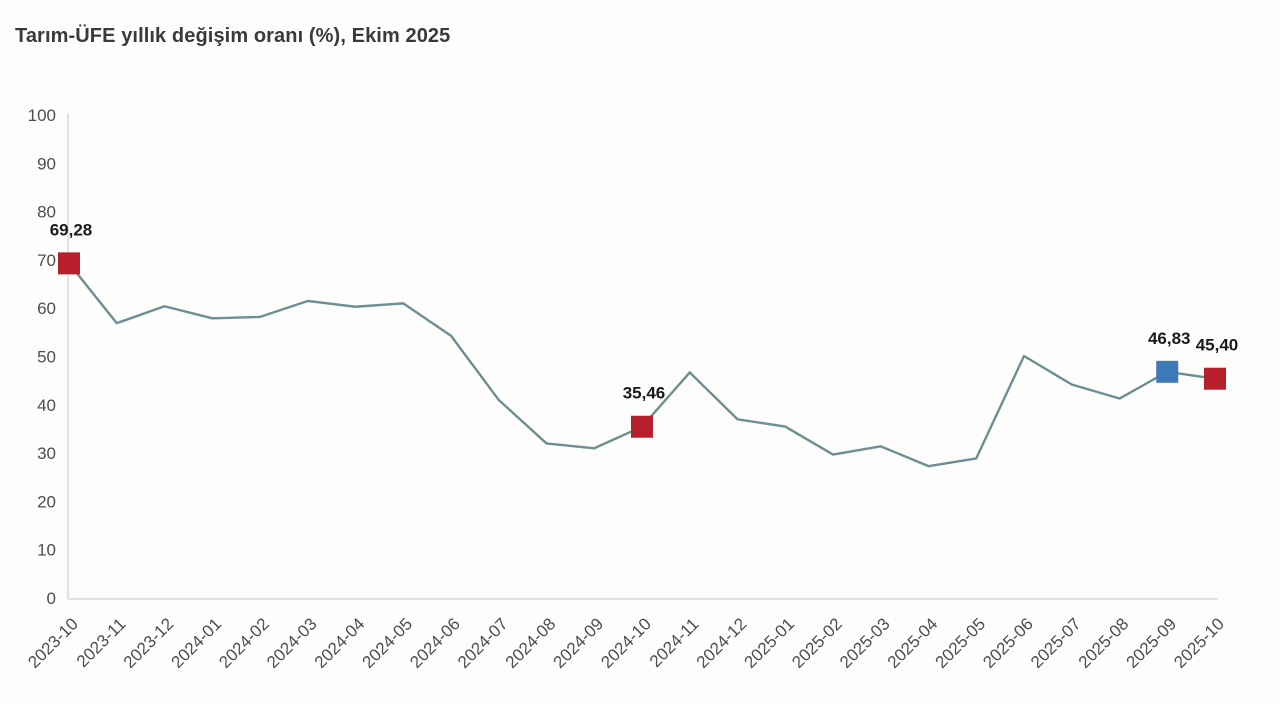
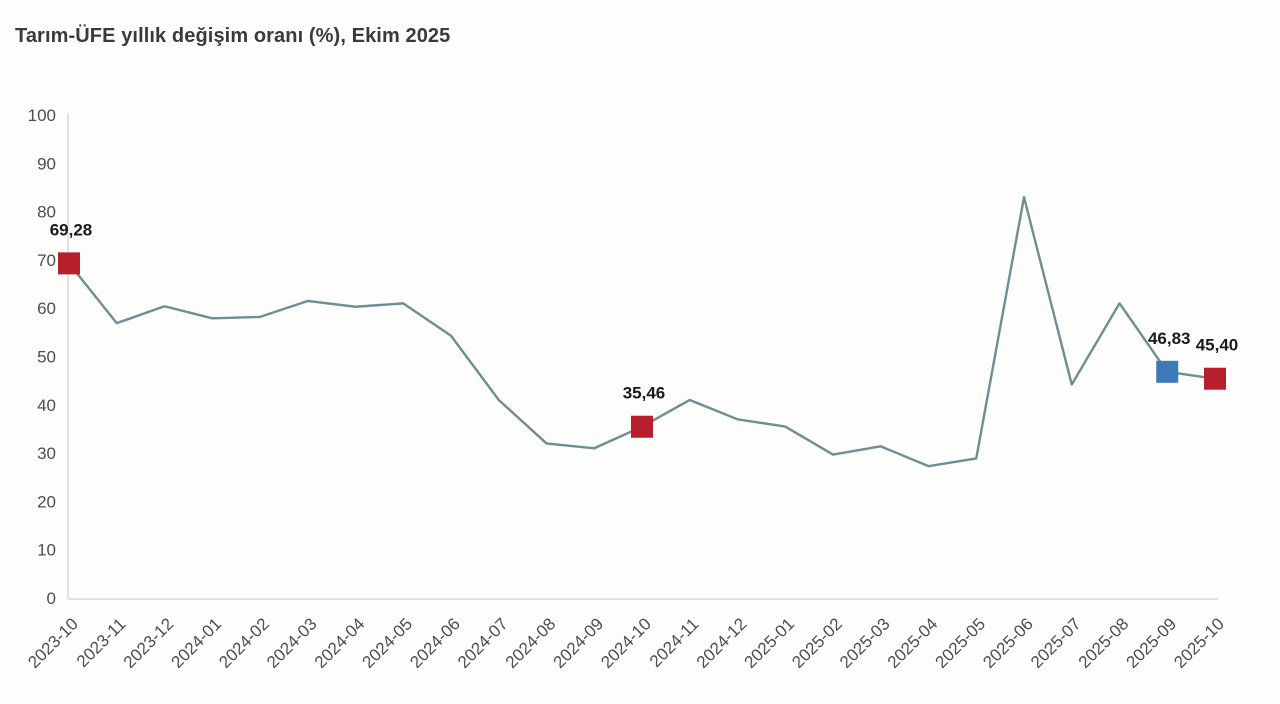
2024-11: 47 -> 41
2025-06: 50 -> 83
2025-08: 41 -> 61
